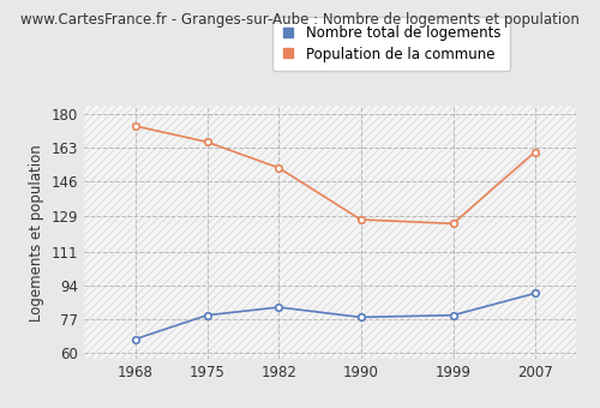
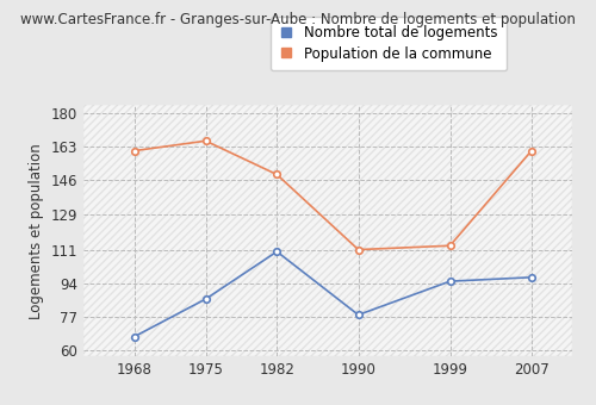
Population de la commune/1968: 174 -> 161
Nombre total de logements/1975: 79 -> 86
Nombre total de logements/1982: 83 -> 110
Population de la commune/1982: 153 -> 149
Population de la commune/1990: 127 -> 111
Nombre total de logements/1999: 79 -> 95
Population de la commune/1999: 125 -> 113
Nombre total de logements/2007: 90 -> 97
